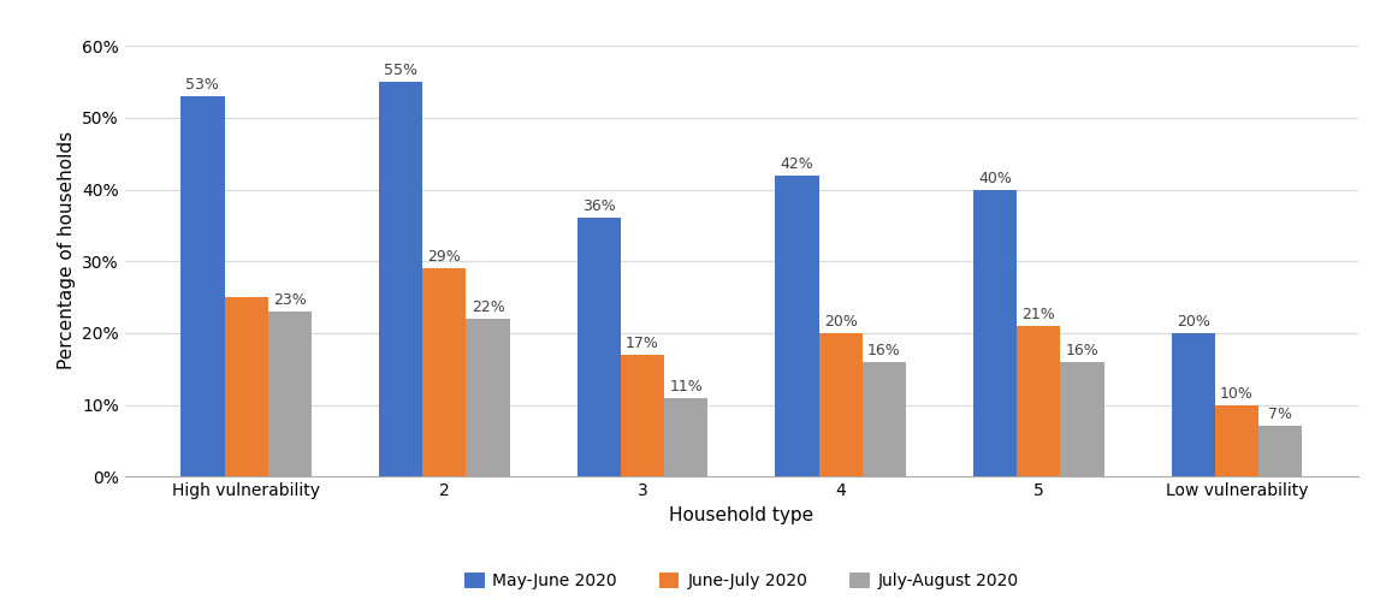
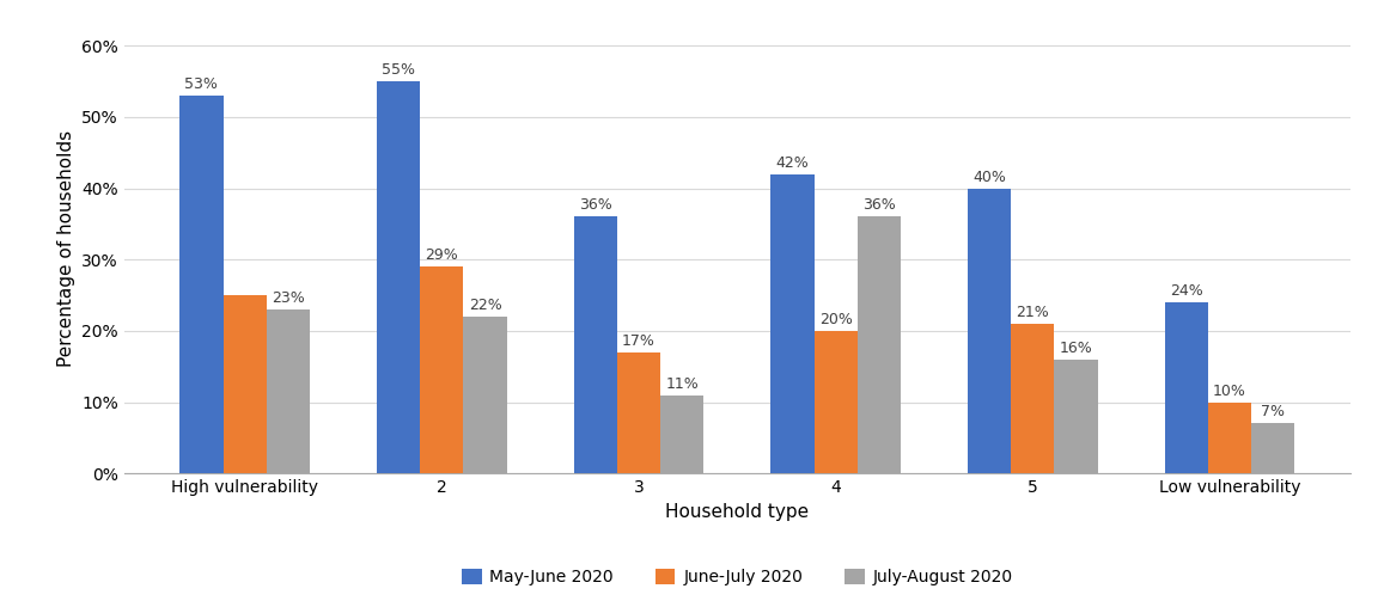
July-August 2020/4: 16% -> 36%
May-June 2020/Low vulnerability: 20% -> 24%
